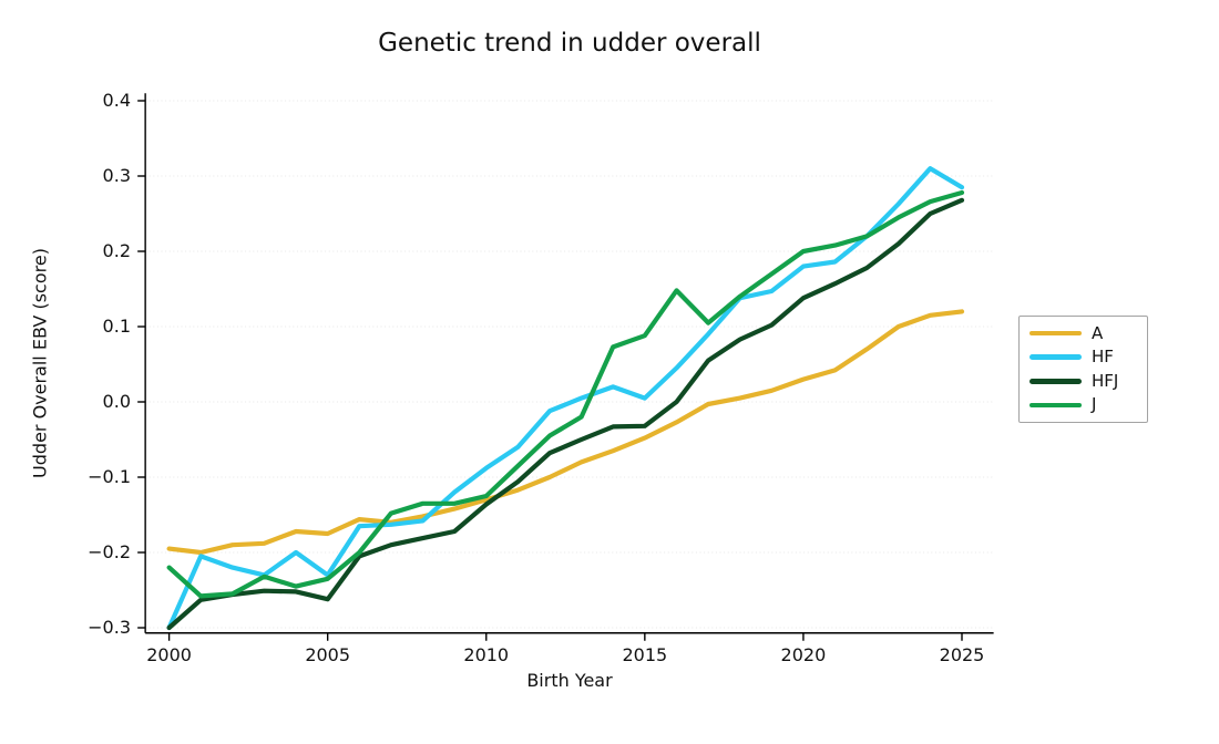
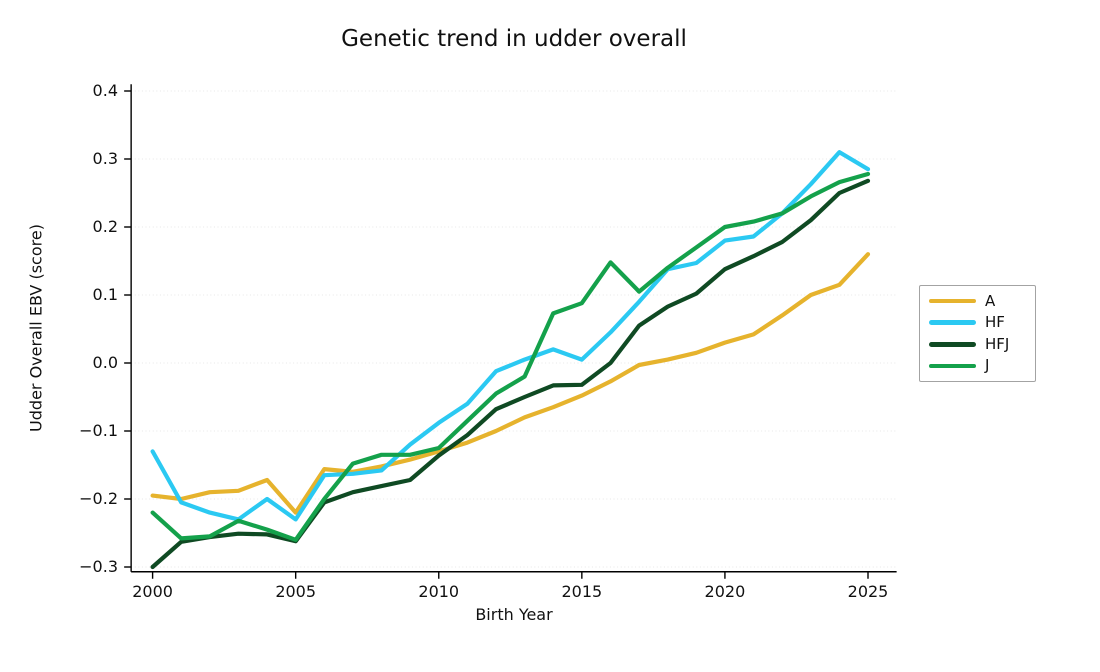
HF/2000: -0.30 -> -0.13
A/2005: -0.17 -> -0.22
J/2005: -0.23 -> -0.26
A/2025: 0.12 -> 0.16
